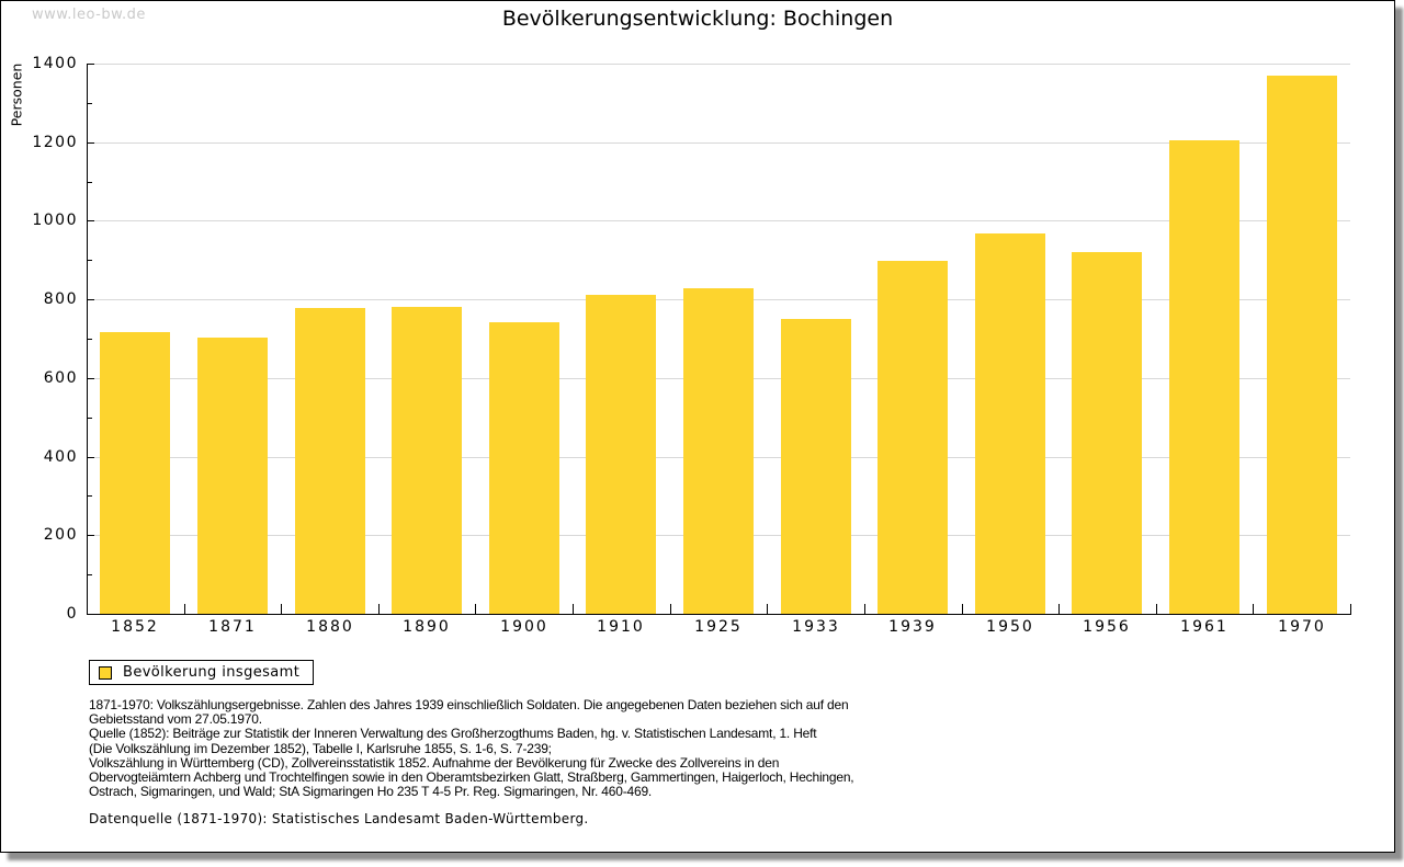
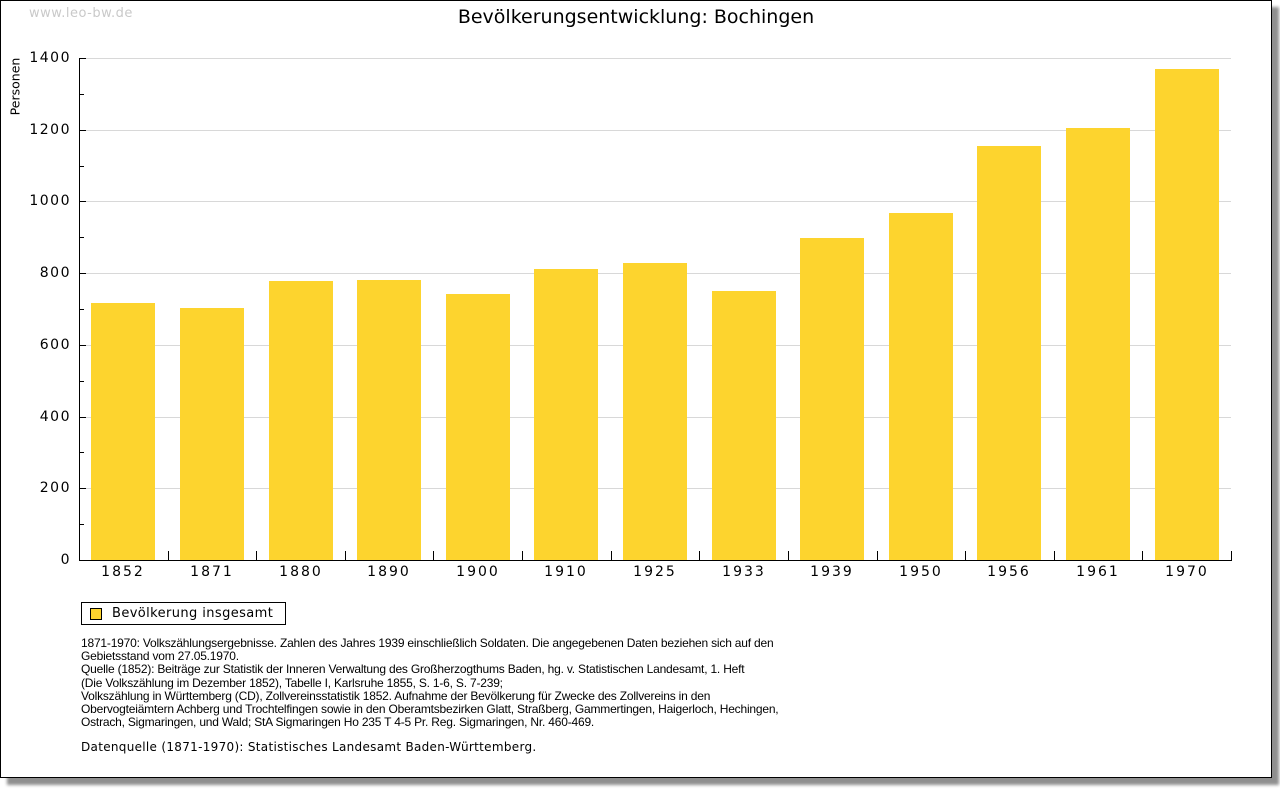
1956: 920 -> 1160
